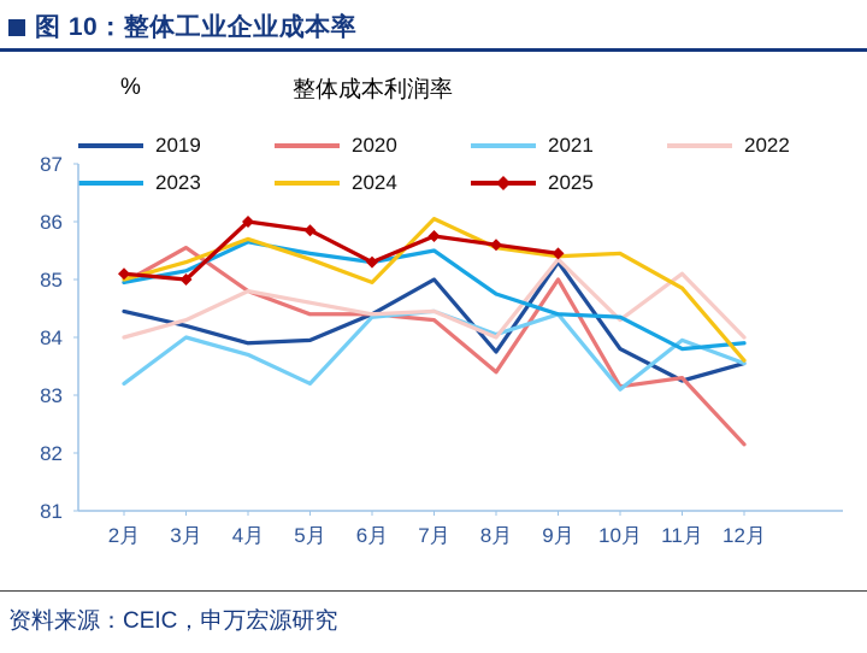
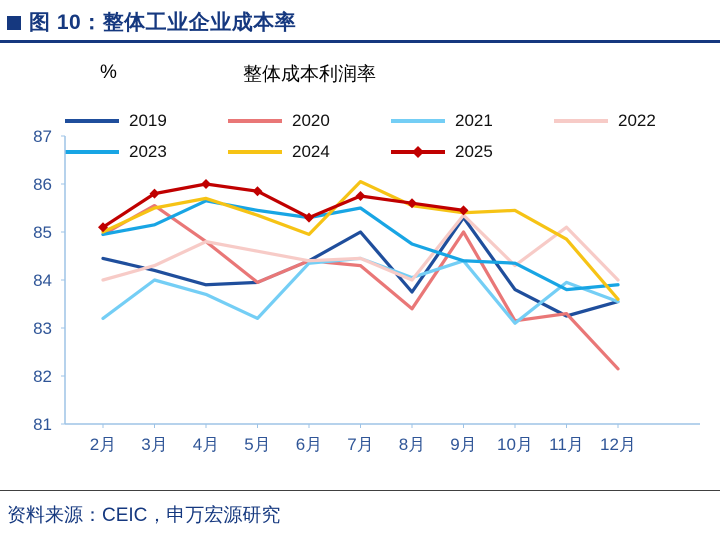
2024/3月: 85.3 -> 85.5
2025/3月: 85.0 -> 85.8
2020/5月: 84.4 -> 84.0
